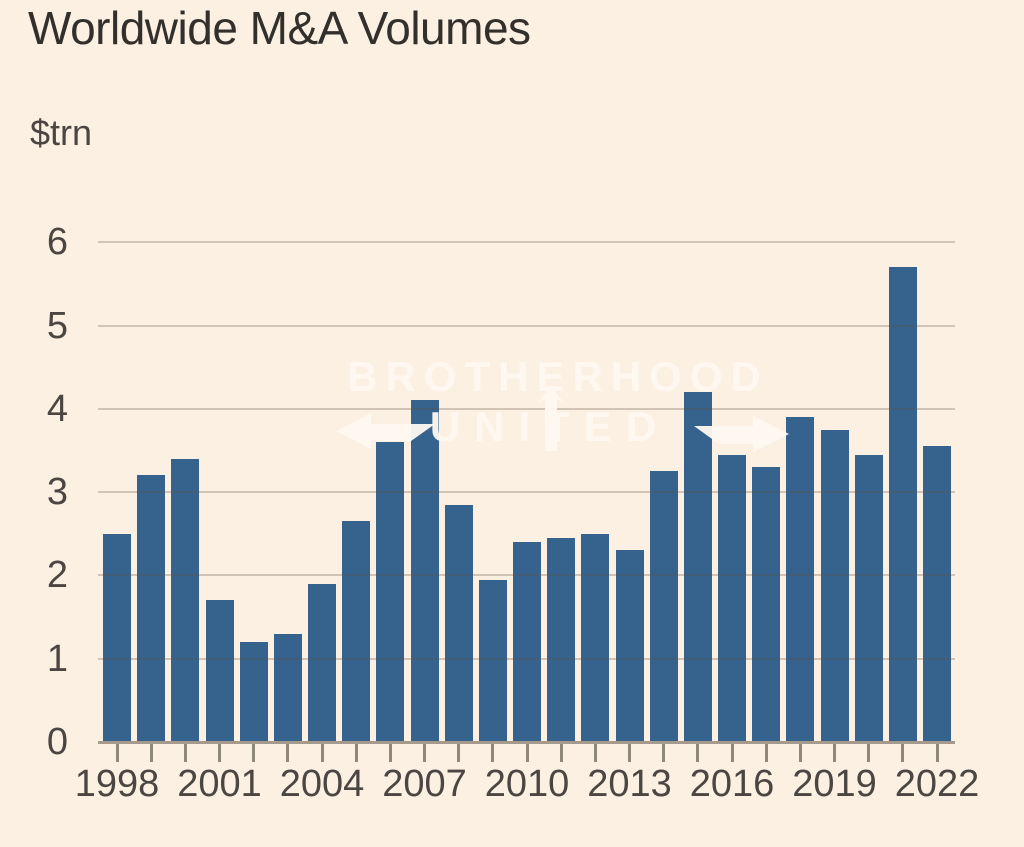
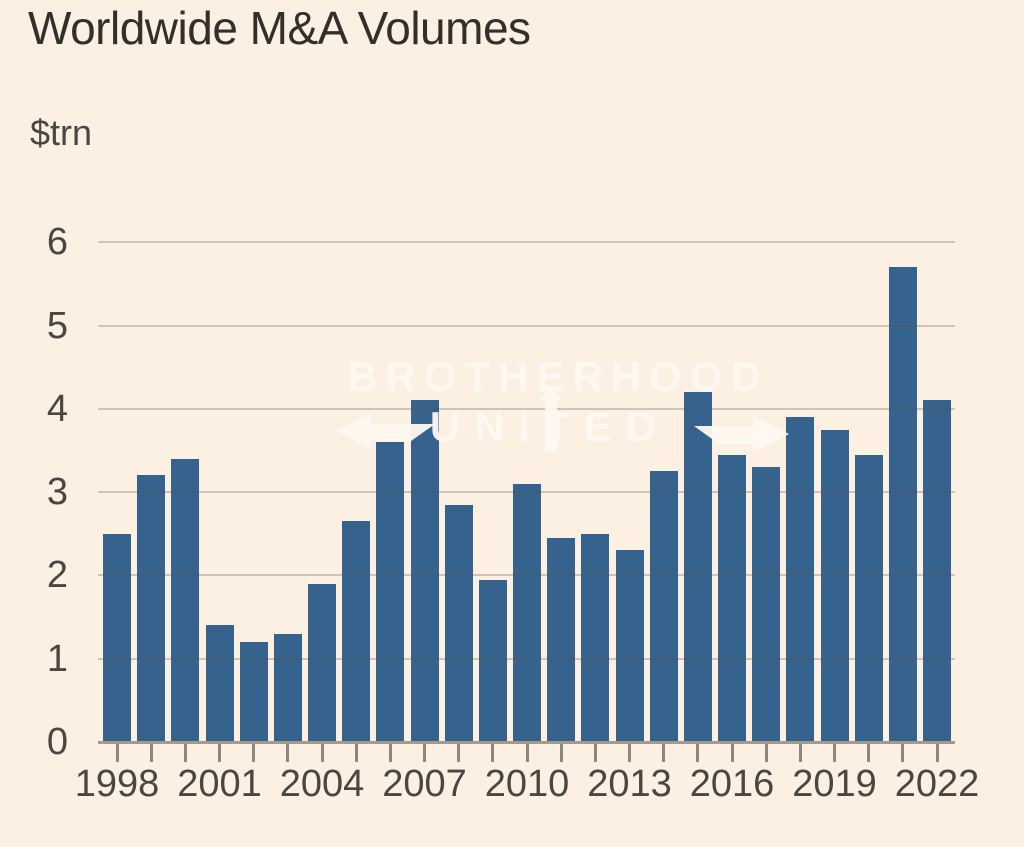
2001: 1.7 -> 1.4
2010: 2.4 -> 3.1
2022: 3.5 -> 4.1
